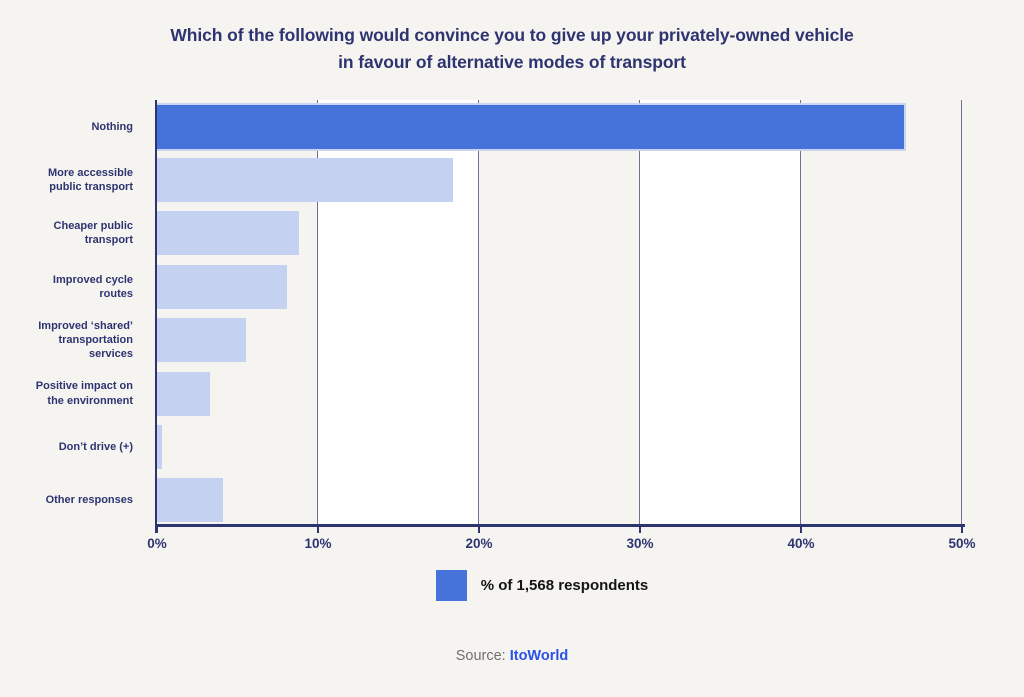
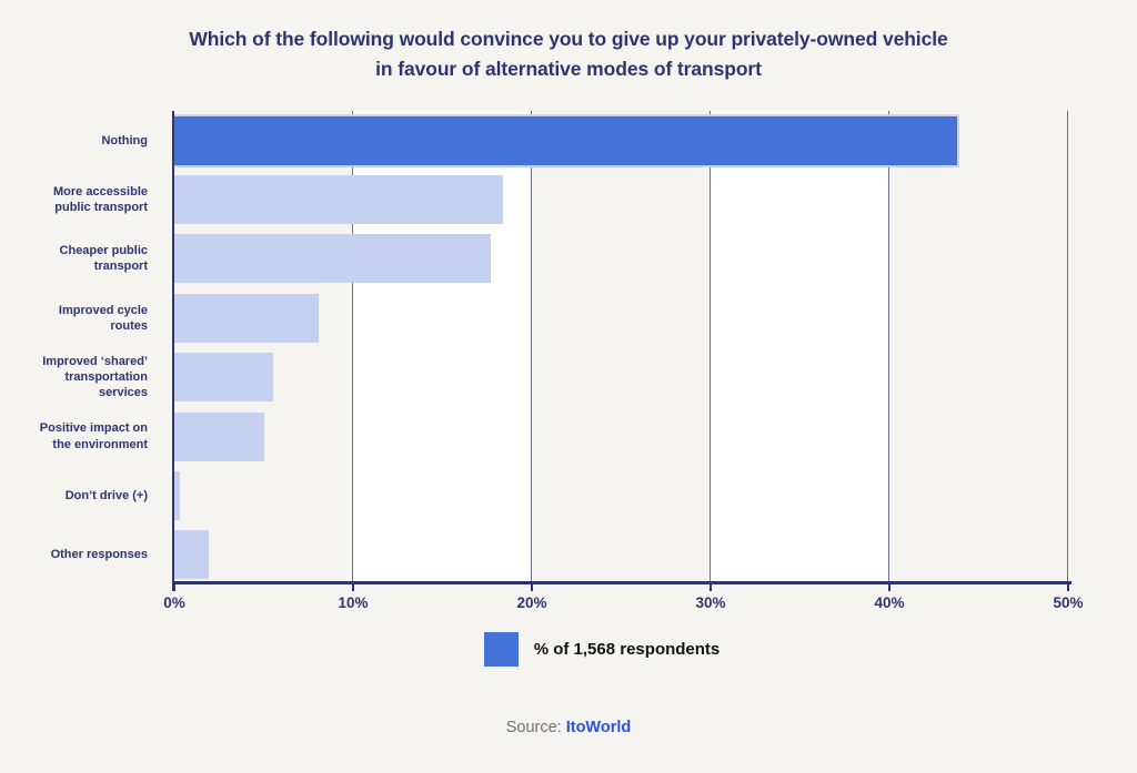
Nothing: 46.4% -> 43.8%
Cheaper public transport: 8.8% -> 17.7%
Positive impact on the environment: 3.3% -> 5.0%
Other responses: 4.1% -> 1.9%
